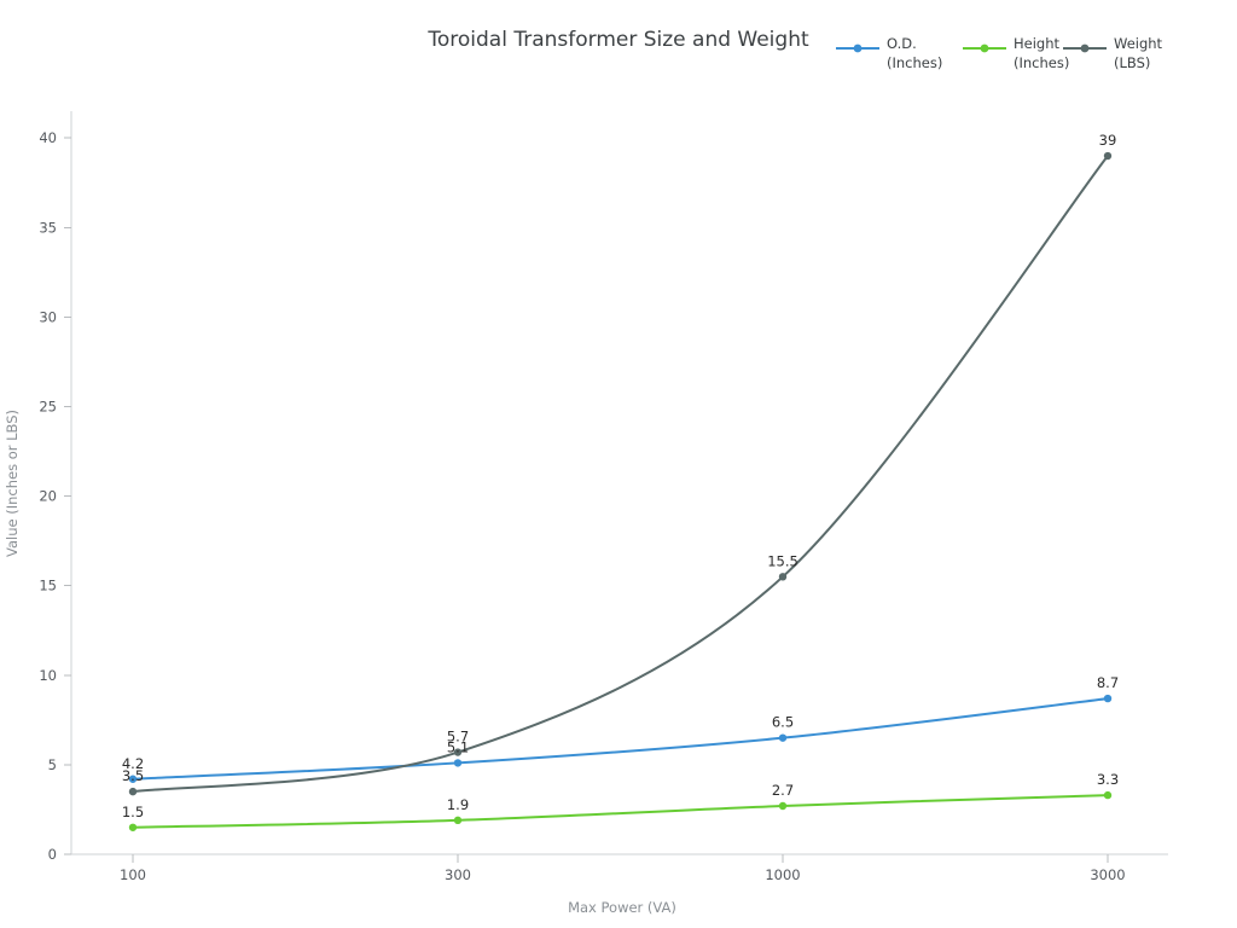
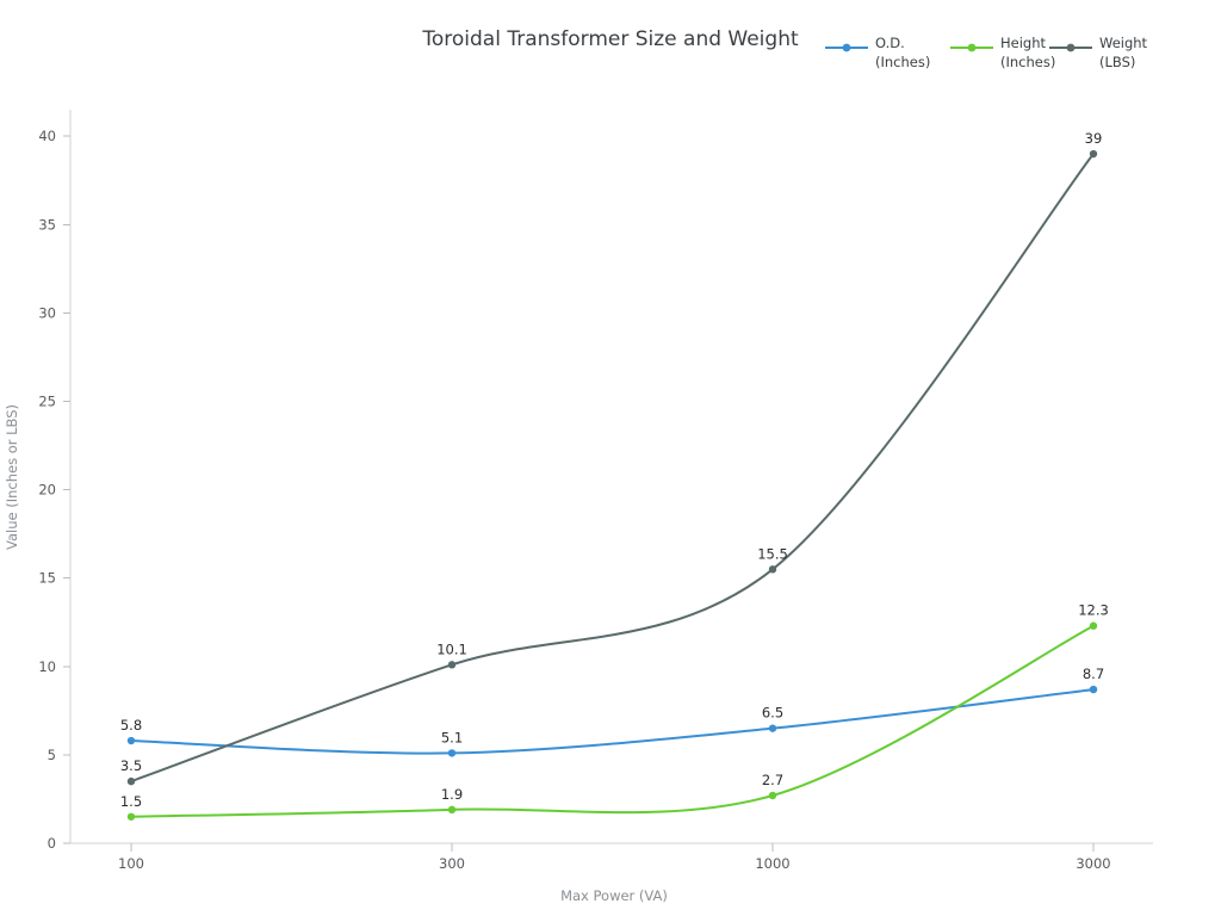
O.D. (Inches)/100: 4.2 -> 5.8
Weight (LBS)/300: 5.7 -> 10.1
Height (Inches)/3000: 3.3 -> 12.3
